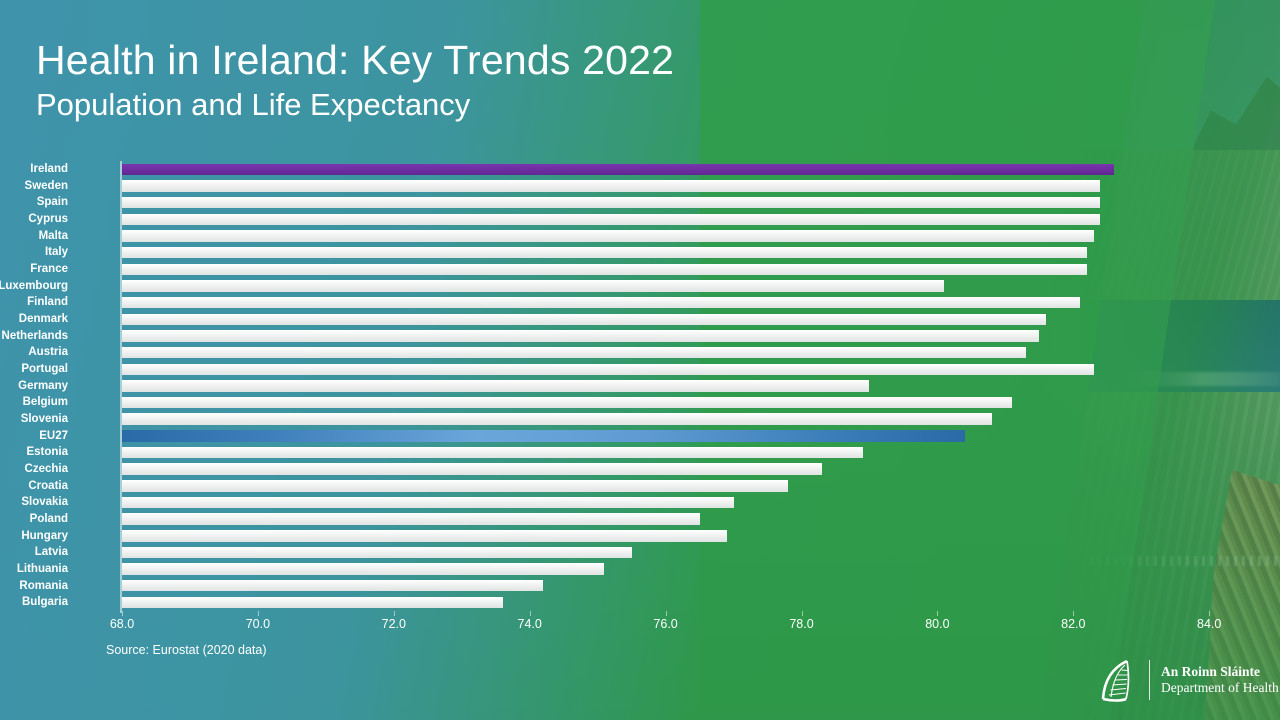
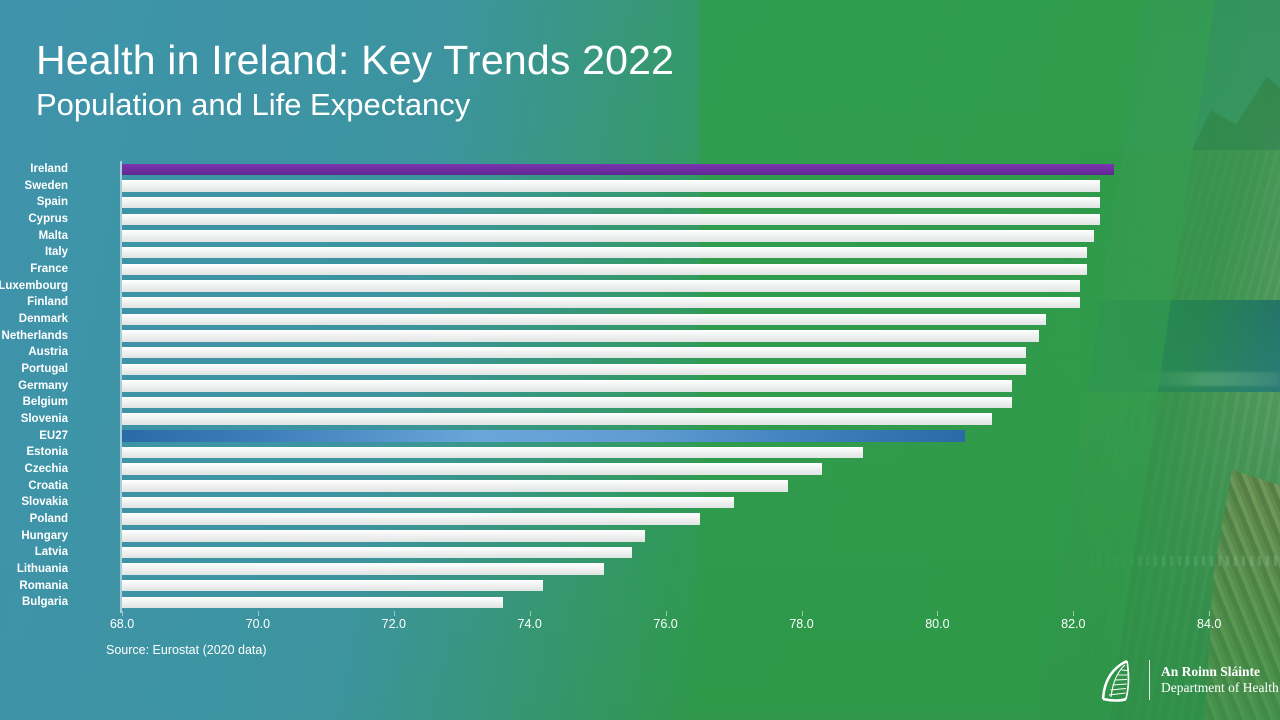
Luxembourg: 80.1 -> 82.1
Portugal: 82.3 -> 81.3
Germany: 79.0 -> 81.1
Hungary: 76.9 -> 75.7
